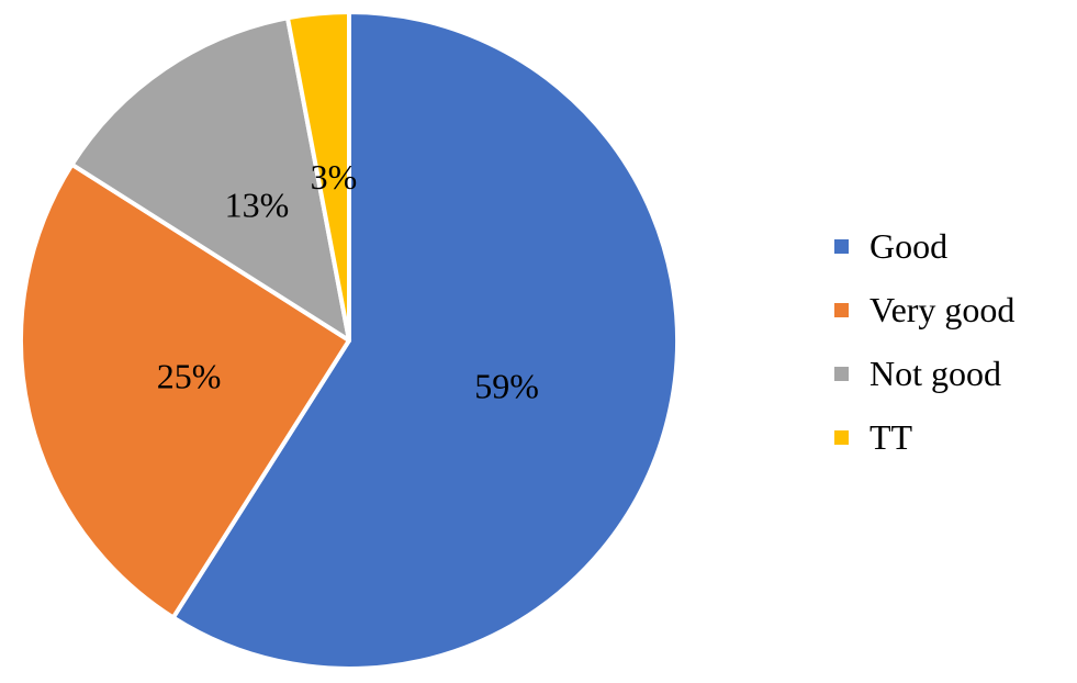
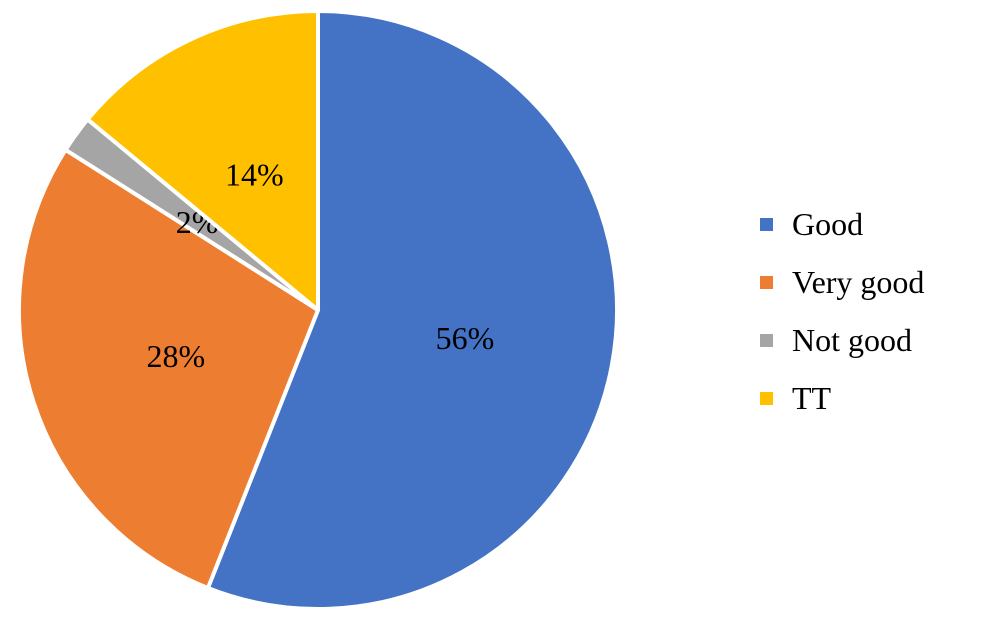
Good: 59% -> 56%
Very good: 25% -> 28%
Not good: 13% -> 2%
TT: 3% -> 14%
